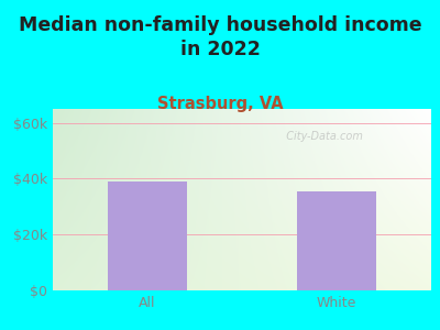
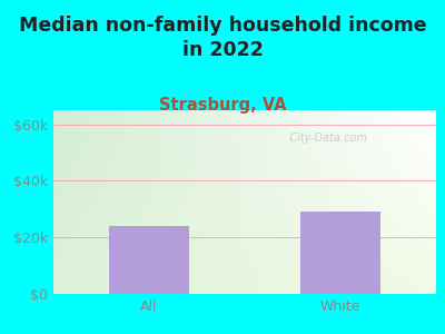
All: $39.0k -> $24.0k
White: $35.5k -> $29.0k
